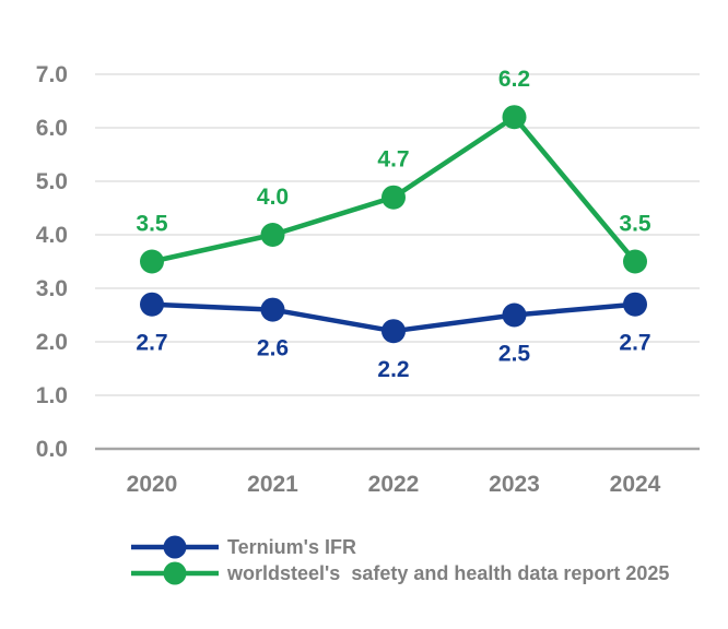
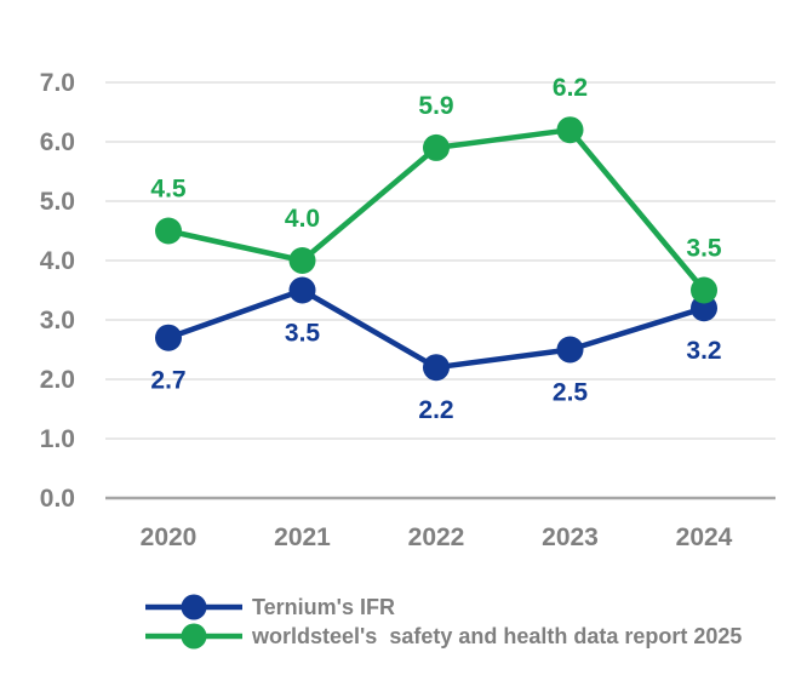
worldsteel's safety and health data report 2025/2020: 3.5 -> 4.5
Ternium's IFR/2021: 2.6 -> 3.5
worldsteel's safety and health data report 2025/2022: 4.7 -> 5.9
Ternium's IFR/2024: 2.7 -> 3.2
